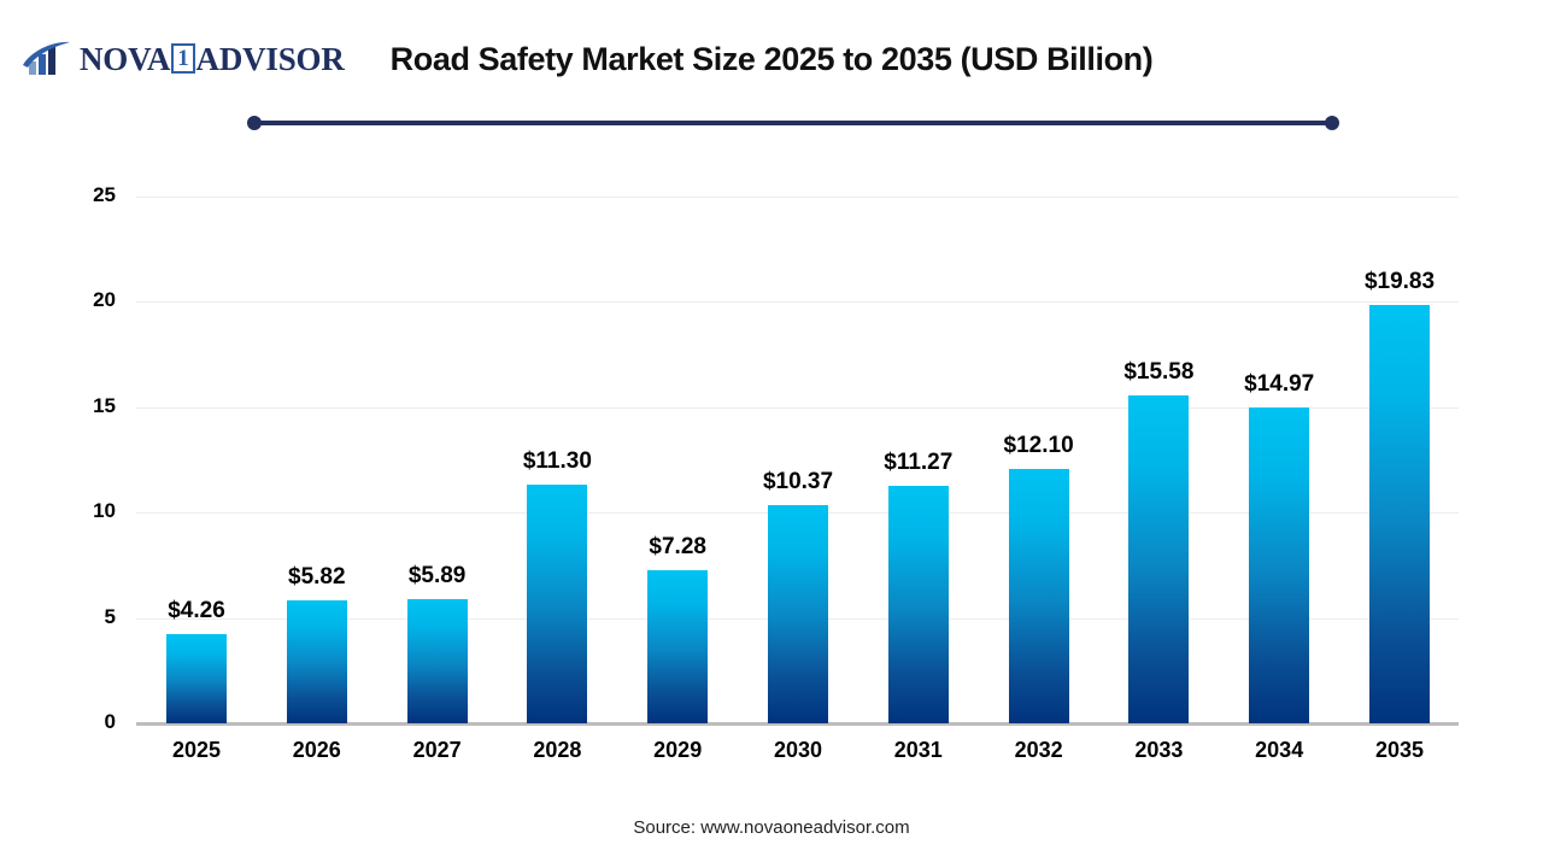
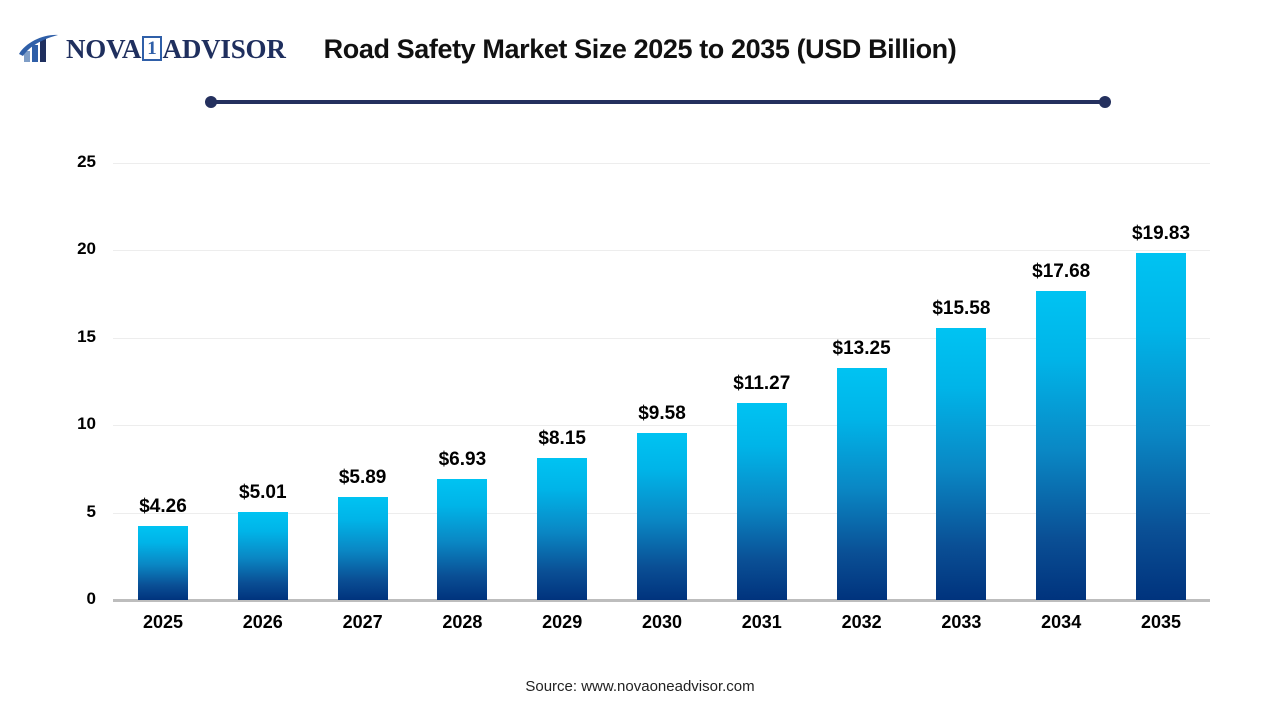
2026: $5.82 -> $5.01
2028: $11.30 -> $6.93
2029: $7.28 -> $8.15
2030: $10.37 -> $9.58
2032: $12.10 -> $13.25
2034: $14.97 -> $17.68
